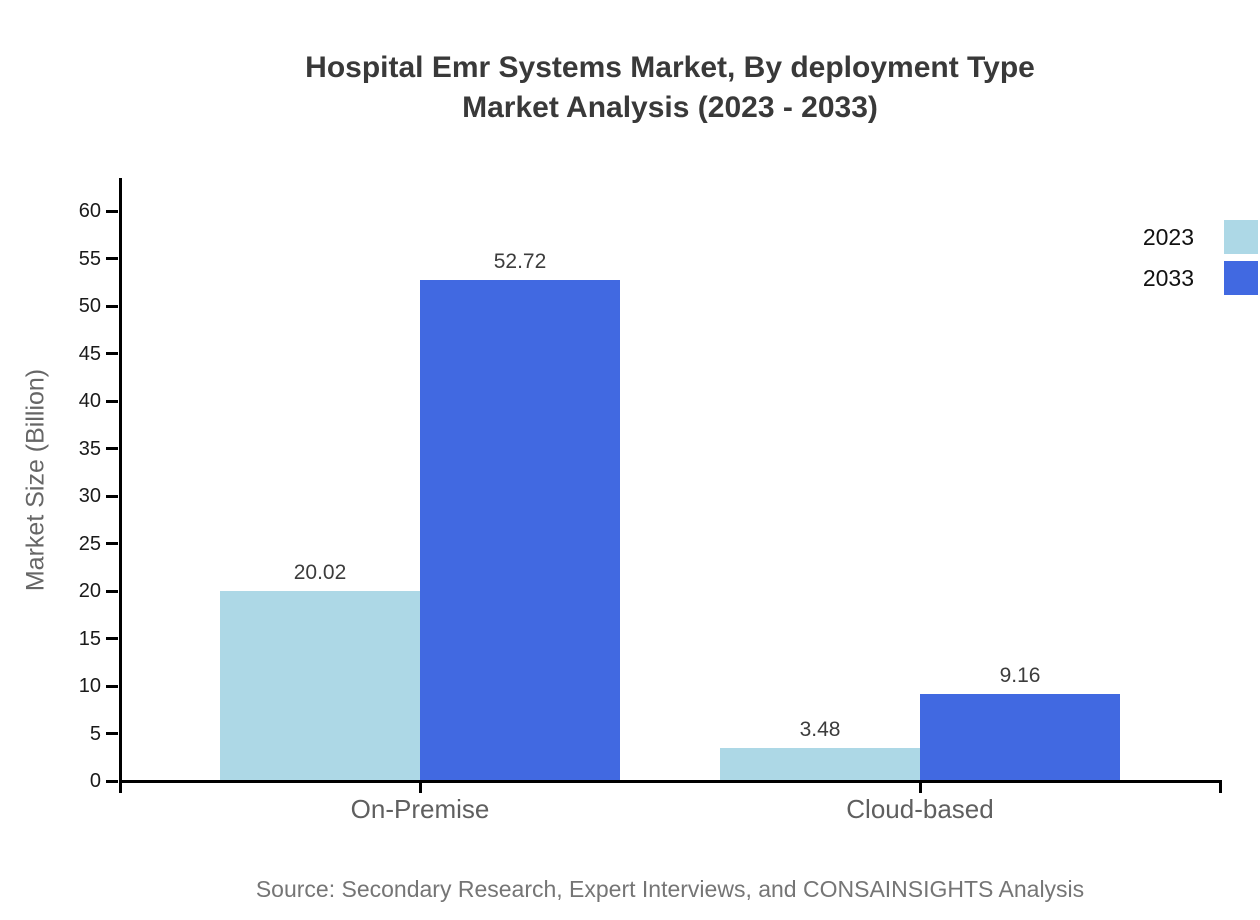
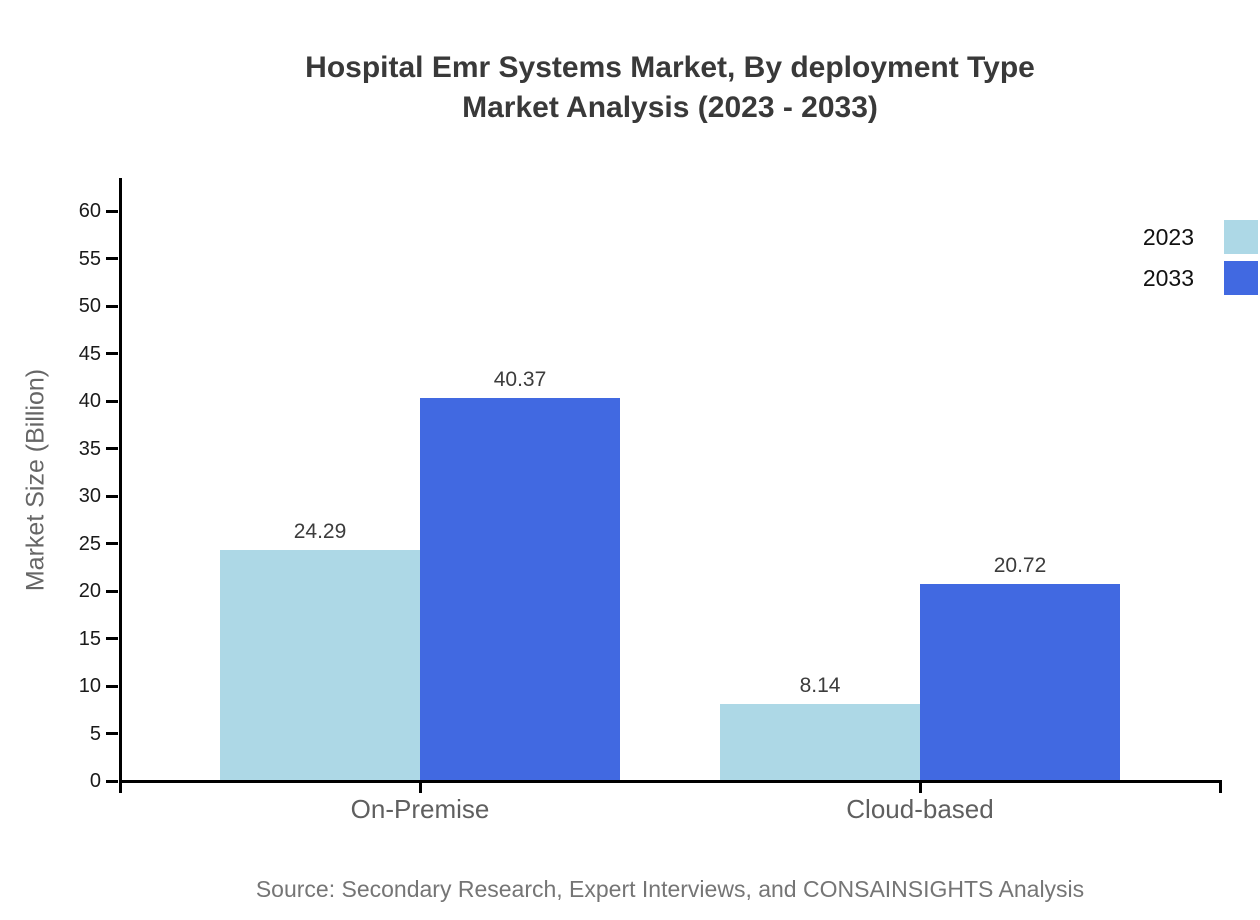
2023/On-Premise: 20.02 -> 24.29
2033/On-Premise: 52.72 -> 40.37
2023/Cloud-based: 3.48 -> 8.14
2033/Cloud-based: 9.16 -> 20.72
